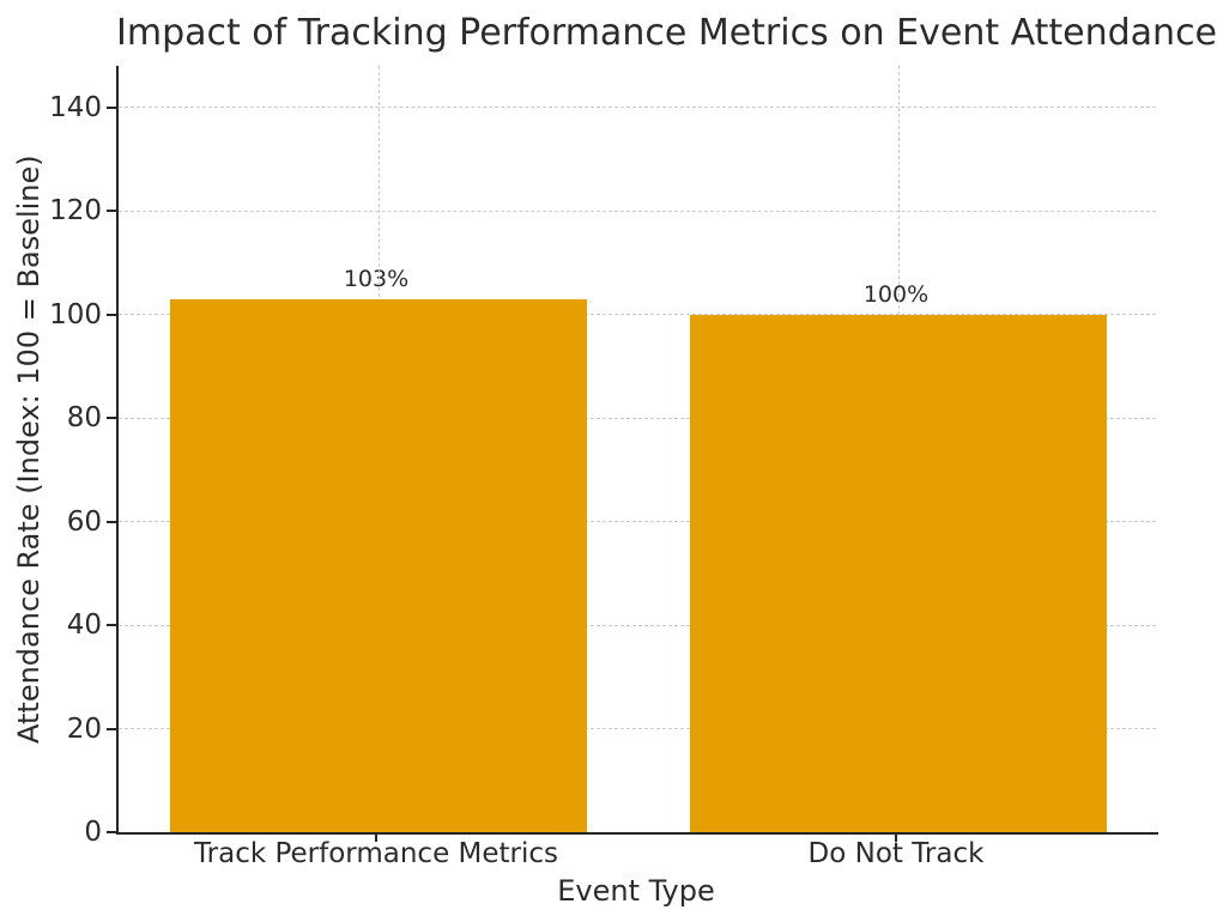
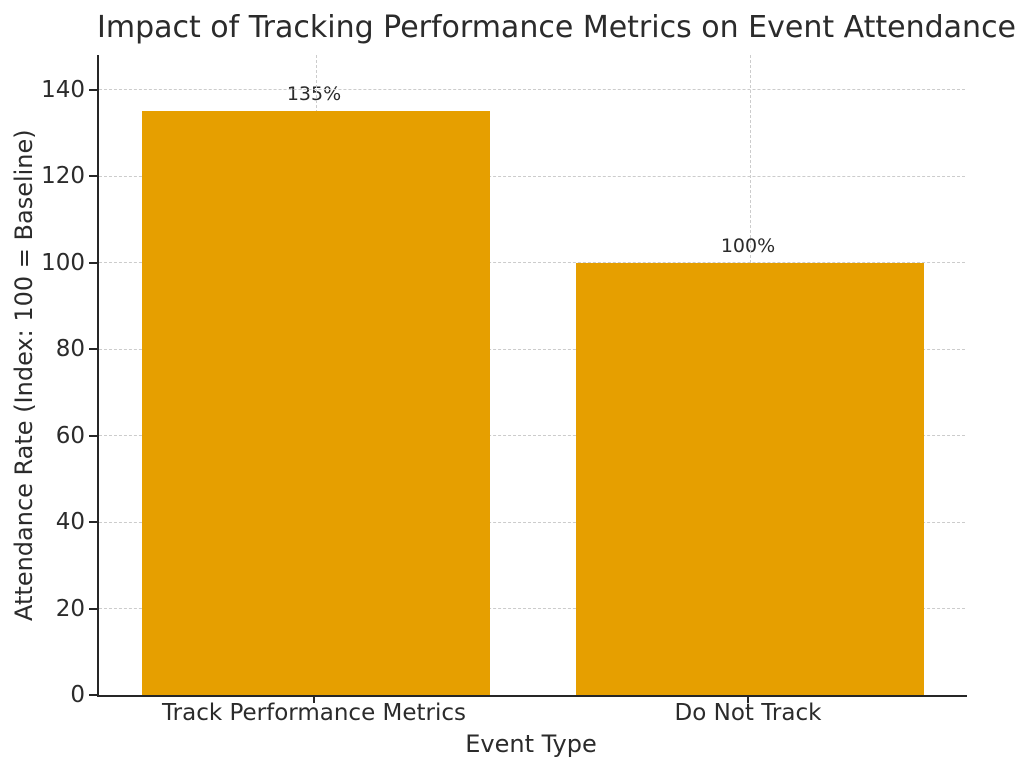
Track Performance Metrics: 103% -> 135%
